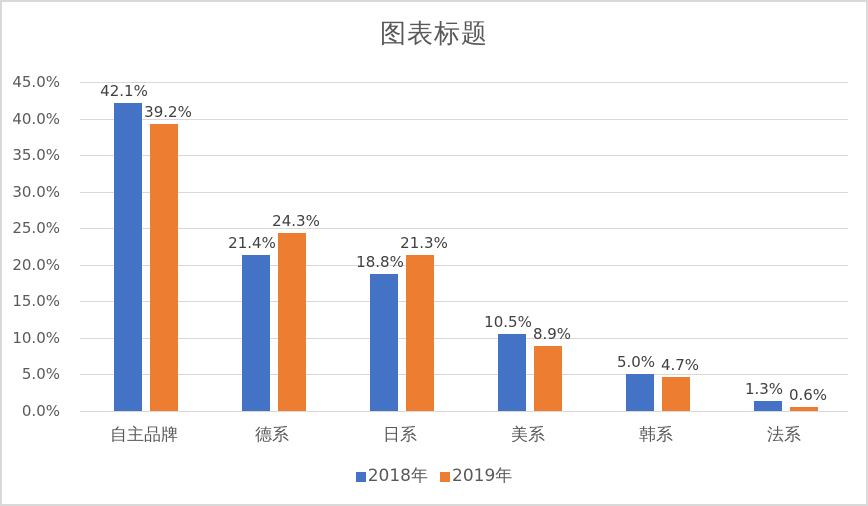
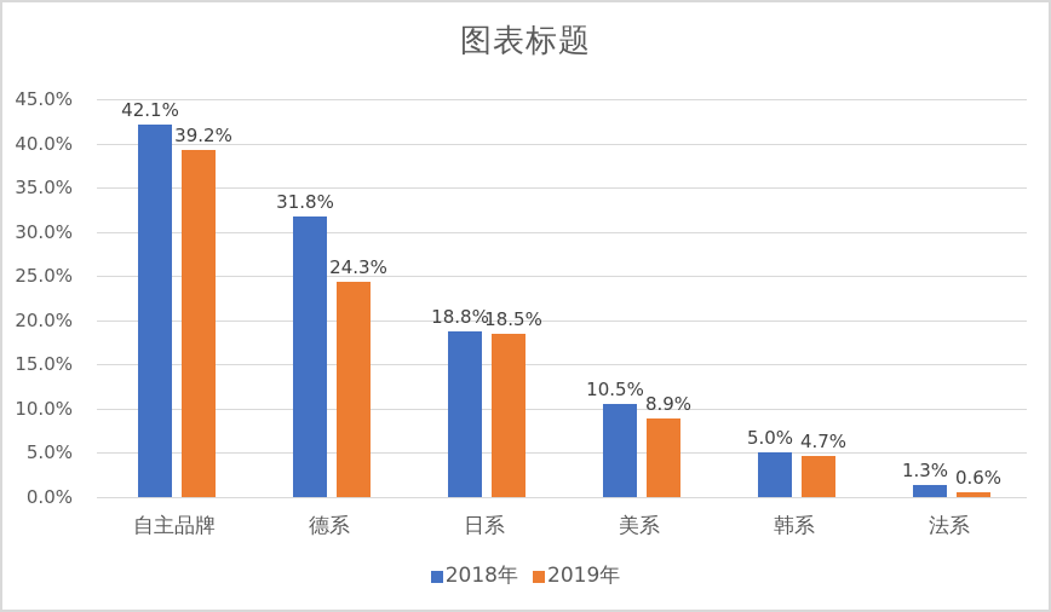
2018年/德系: 21.4% -> 31.8%
2019年/日系: 21.3% -> 18.5%
